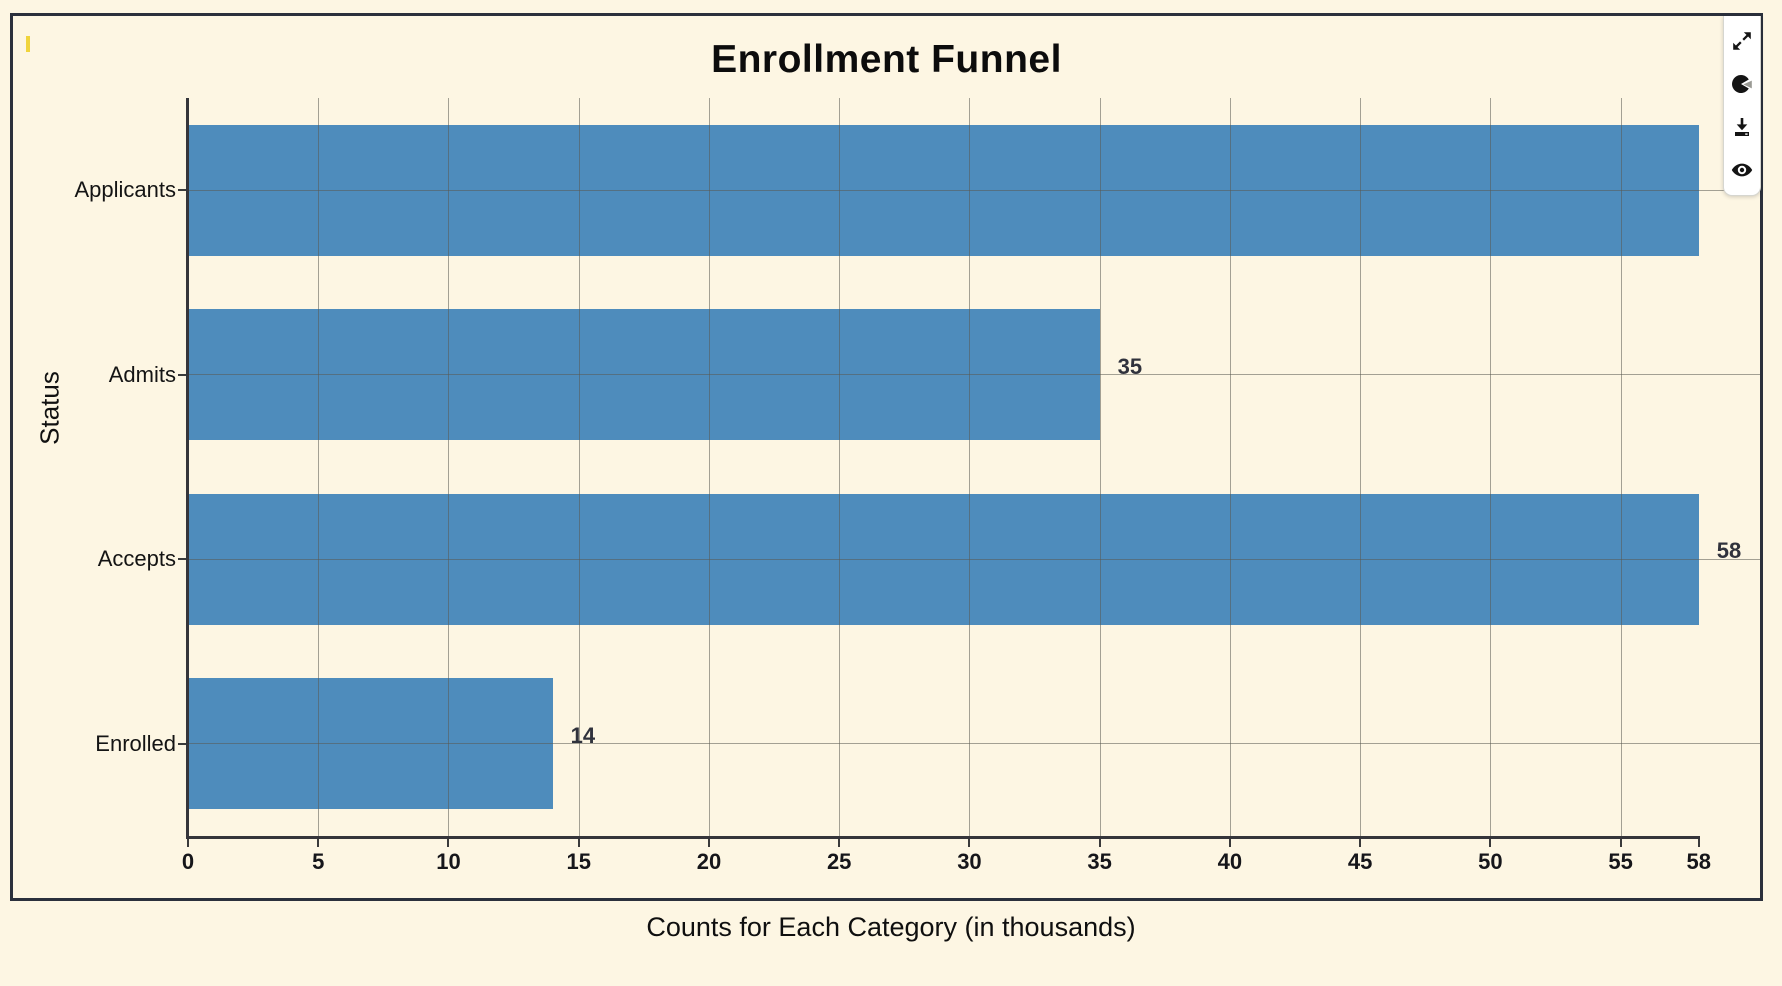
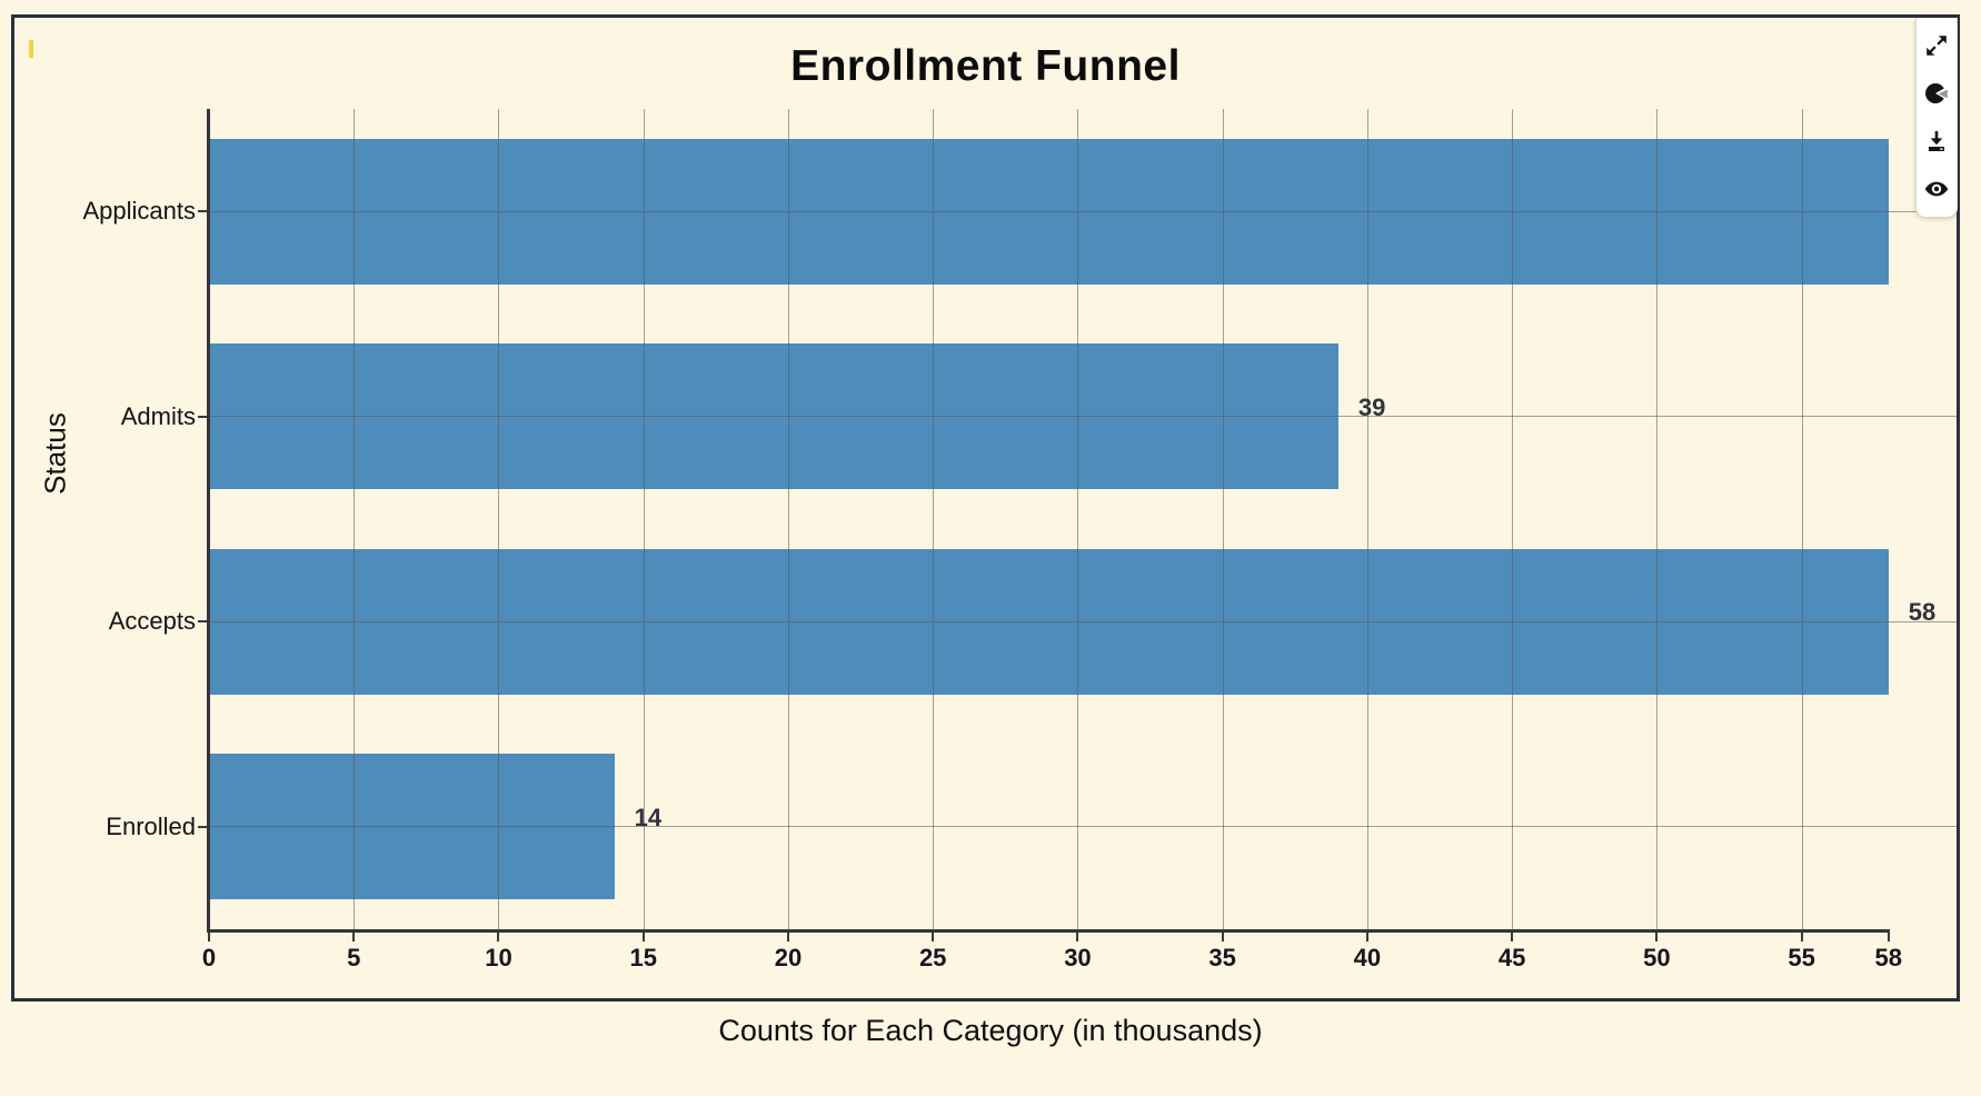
Admits: 35 -> 39
